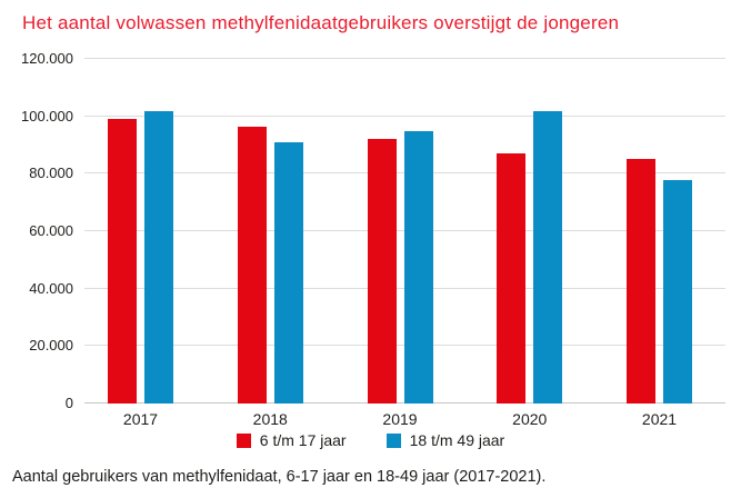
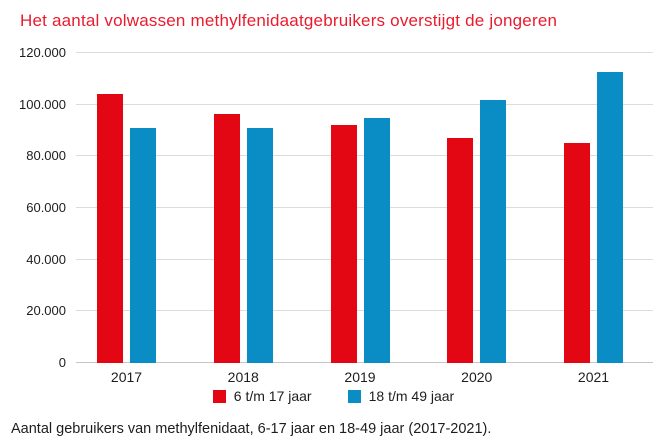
6 t/m 17 jaar/2017: 99000 -> 104000
18 t/m 49 jaar/2017: 102000 -> 91000
18 t/m 49 jaar/2021: 78000 -> 112000
